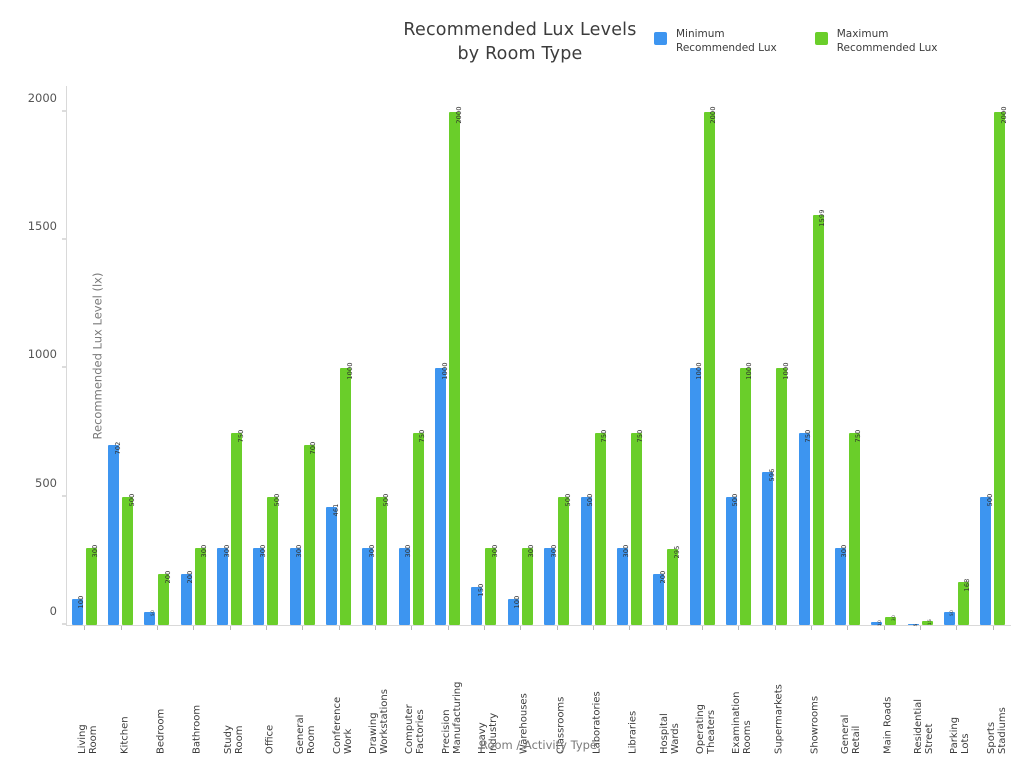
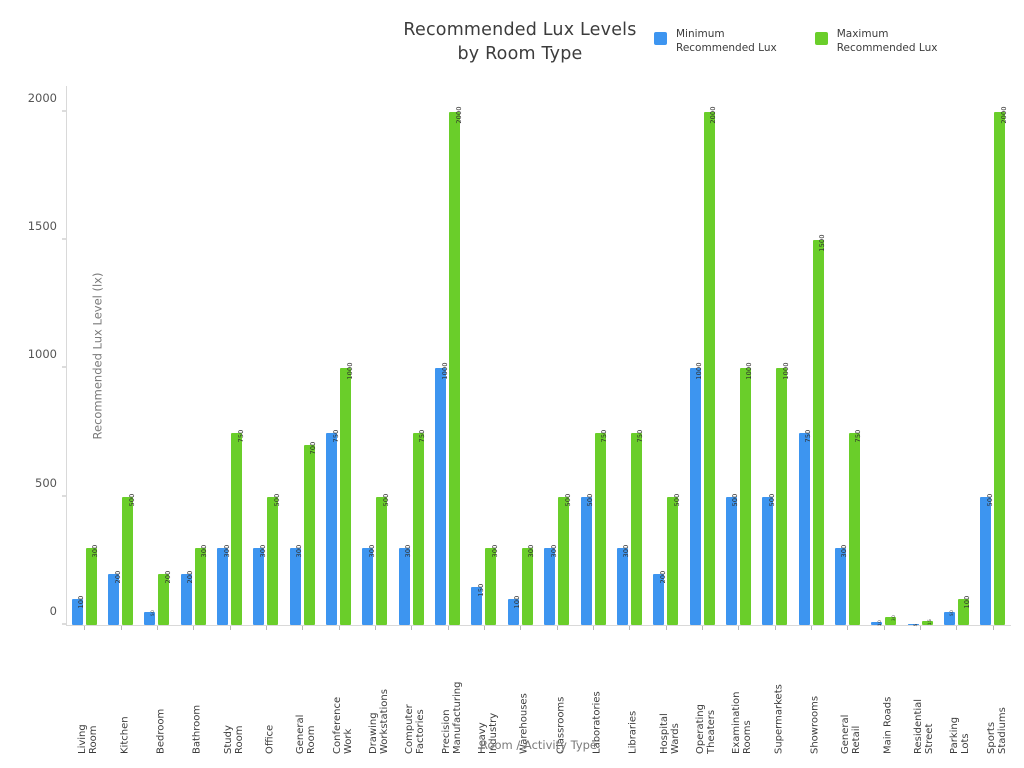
Minimum Recommended Lux/Kitchen: 702 -> 200
Minimum Recommended Lux/Conference Work: 461 -> 750
Maximum Recommended Lux/Hospital Wards: 295 -> 500
Minimum Recommended Lux/Supermarkets: 596 -> 500
Maximum Recommended Lux/Showrooms: 1599 -> 1500
Maximum Recommended Lux/Parking Lots: 168 -> 100
